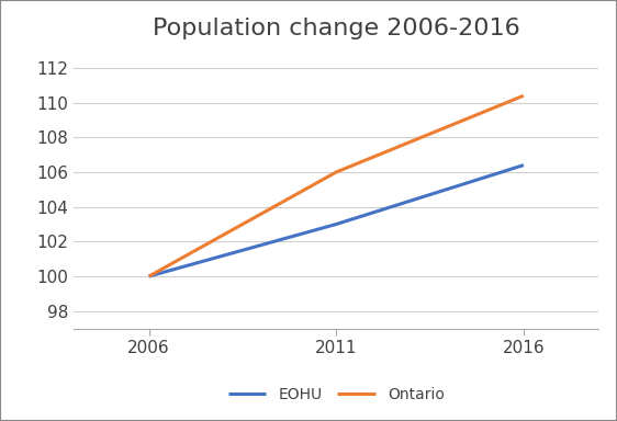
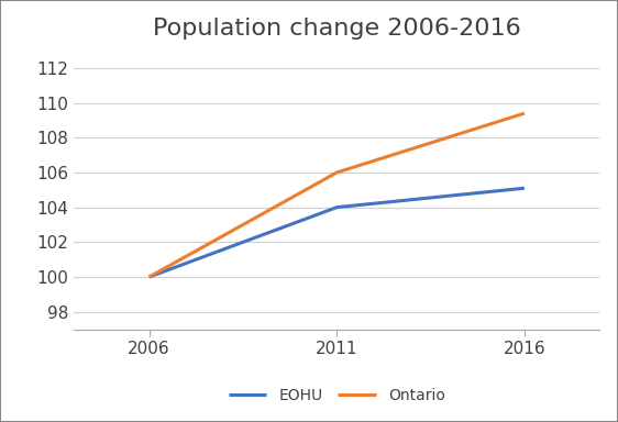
EOHU/2011: 103.0 -> 104.0
EOHU/2016: 106.4 -> 105.1
Ontario/2016: 110.4 -> 109.4
